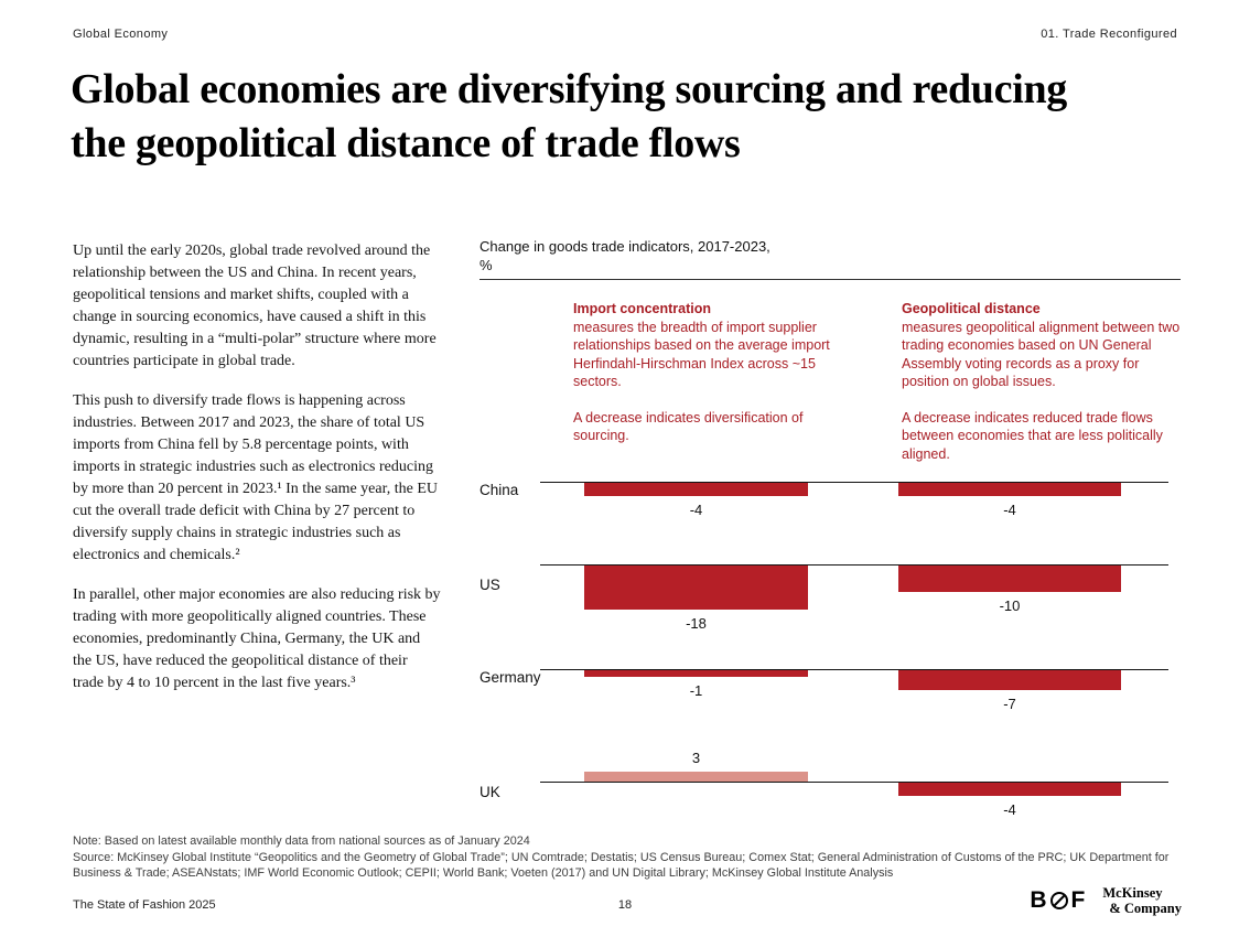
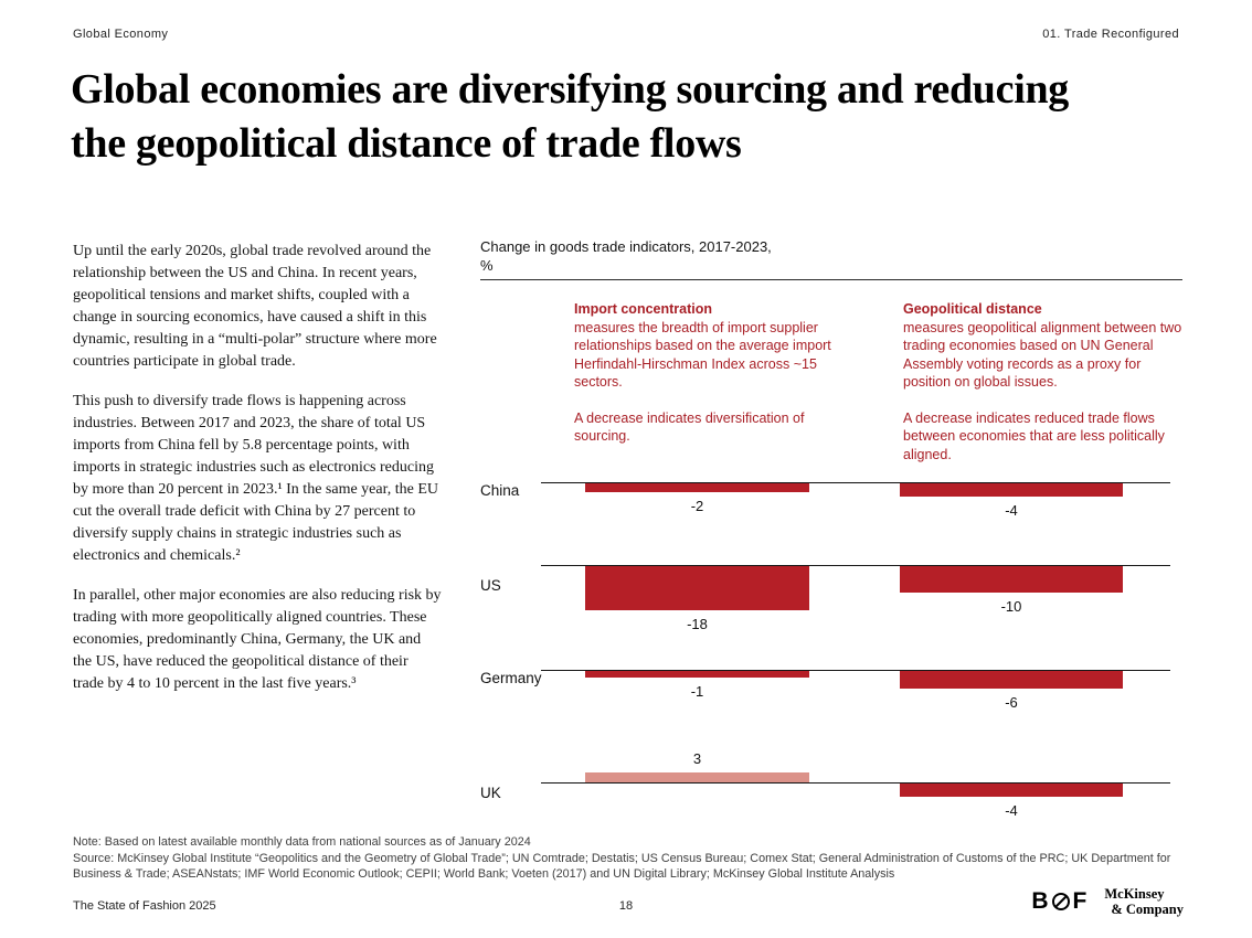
Import concentration/China: -4 -> -2
Geopolitical distance/Germany: -7 -> -6
